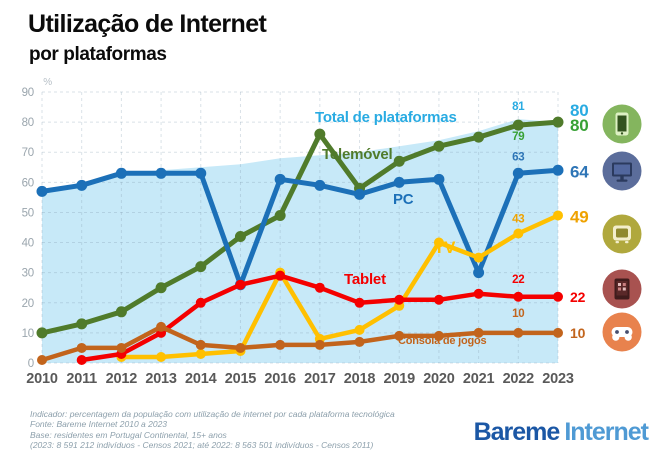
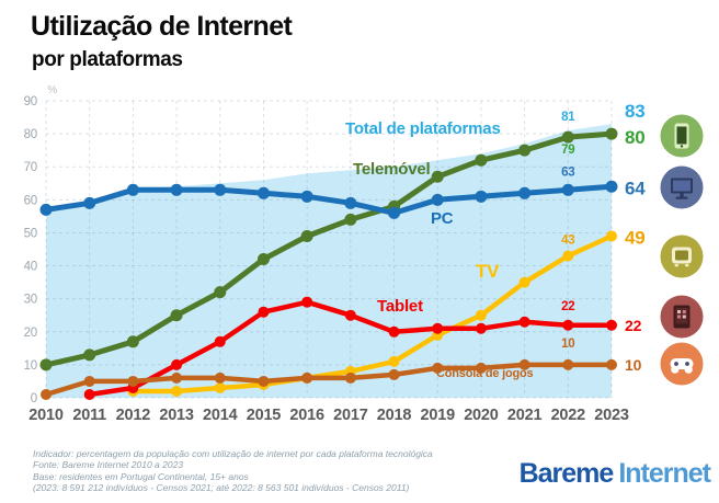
Consola de jogos/2013: 12 -> 6
Tablet/2014: 20 -> 17
PC/2015: 26 -> 62
TV/2016: 30 -> 6
Telemóvel/2017: 76 -> 54
TV/2020: 40 -> 25
PC/2021: 30 -> 62
Total de plataformas/2023: 80 -> 83
